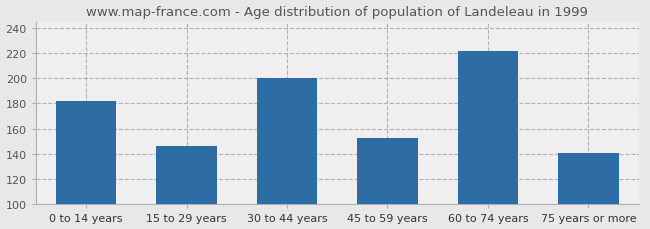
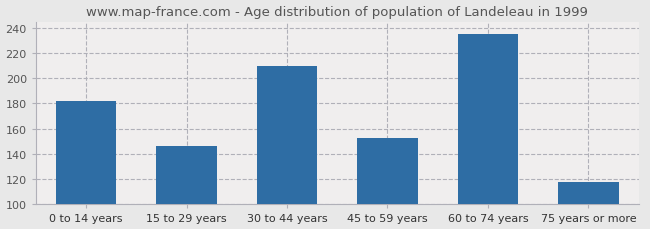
30 to 44 years: 200 -> 210
60 to 74 years: 222 -> 235
75 years or more: 141 -> 118
